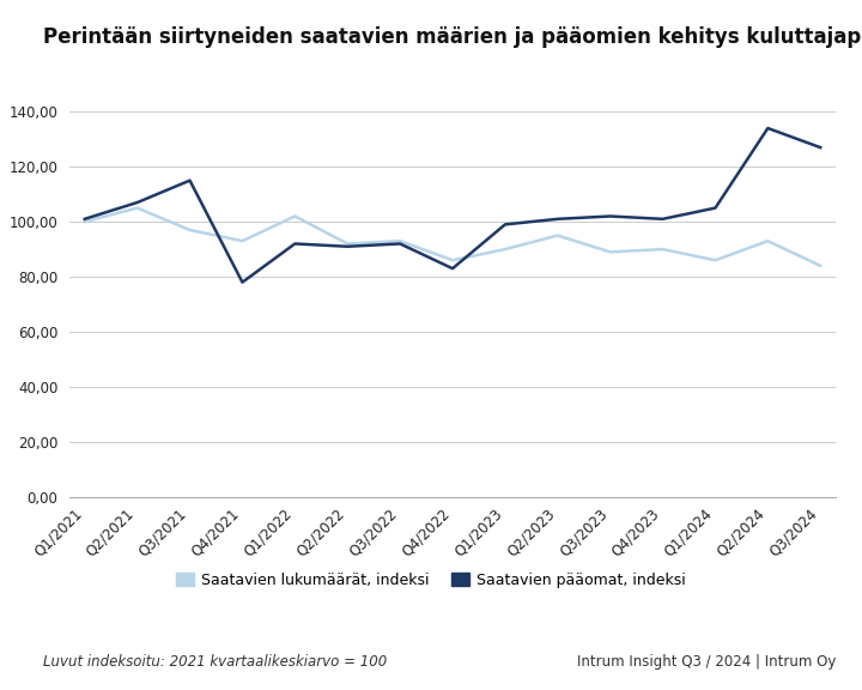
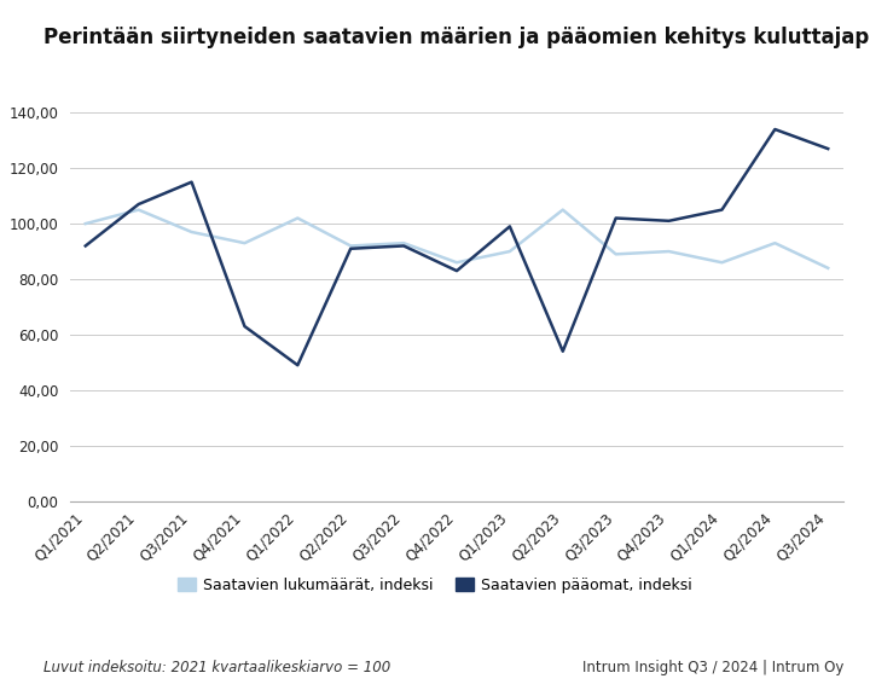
Saatavien pääomat, indeksi/Q1/2021: 101 -> 92
Saatavien pääomat, indeksi/Q4/2021: 78 -> 63
Saatavien pääomat, indeksi/Q1/2022: 92 -> 49
Saatavien lukumäärät, indeksi/Q2/2023: 95 -> 105
Saatavien pääomat, indeksi/Q2/2023: 101 -> 54
